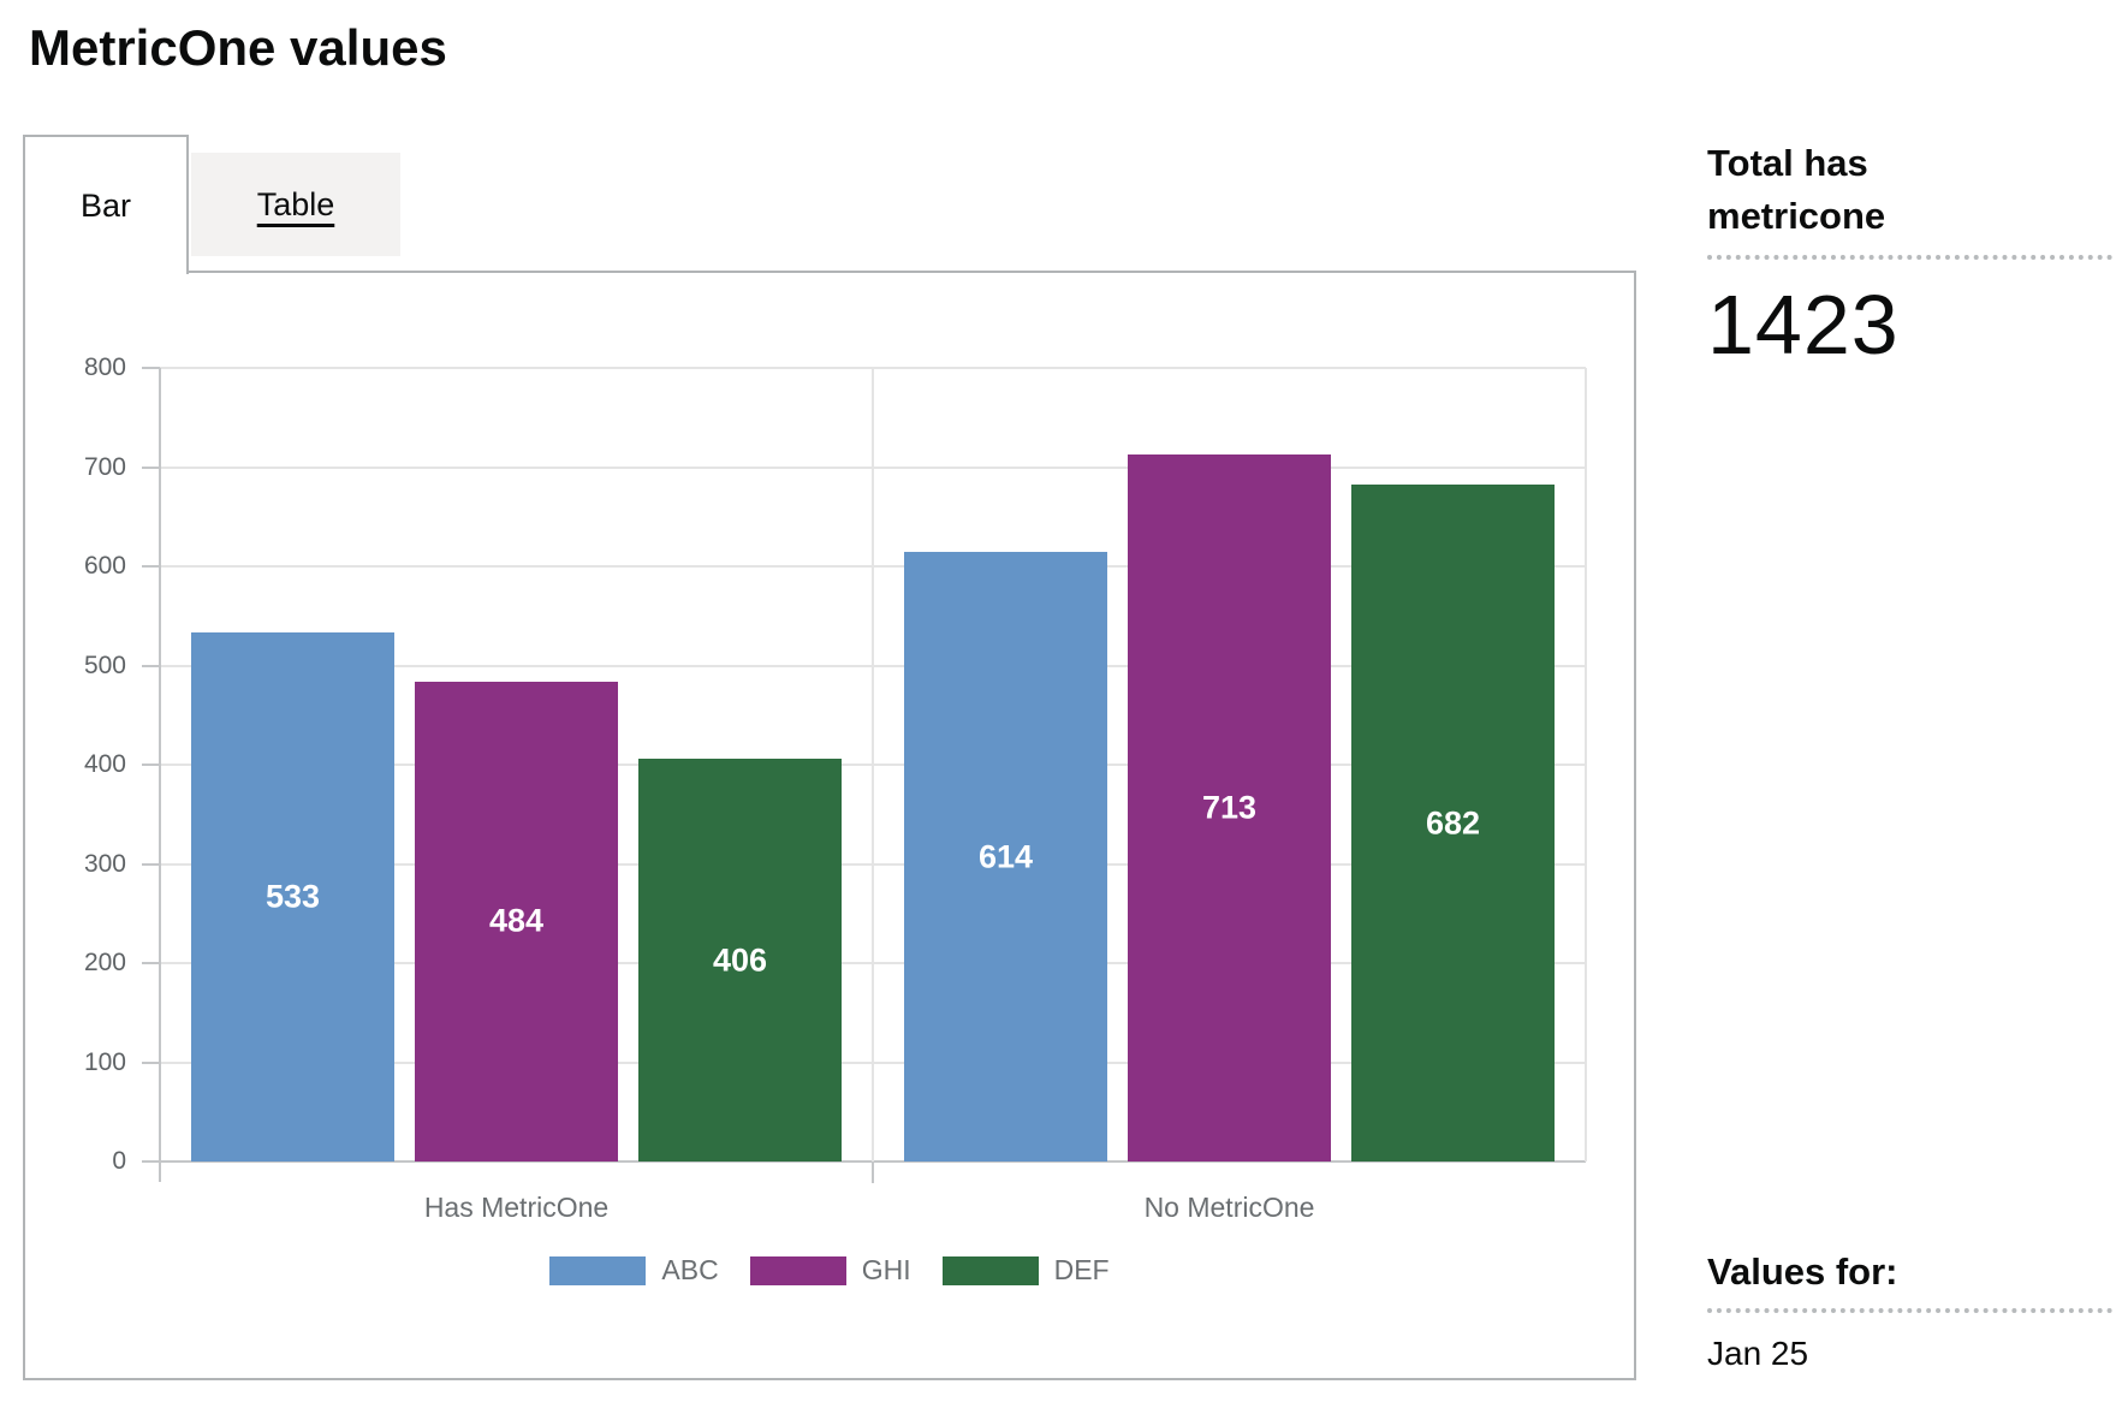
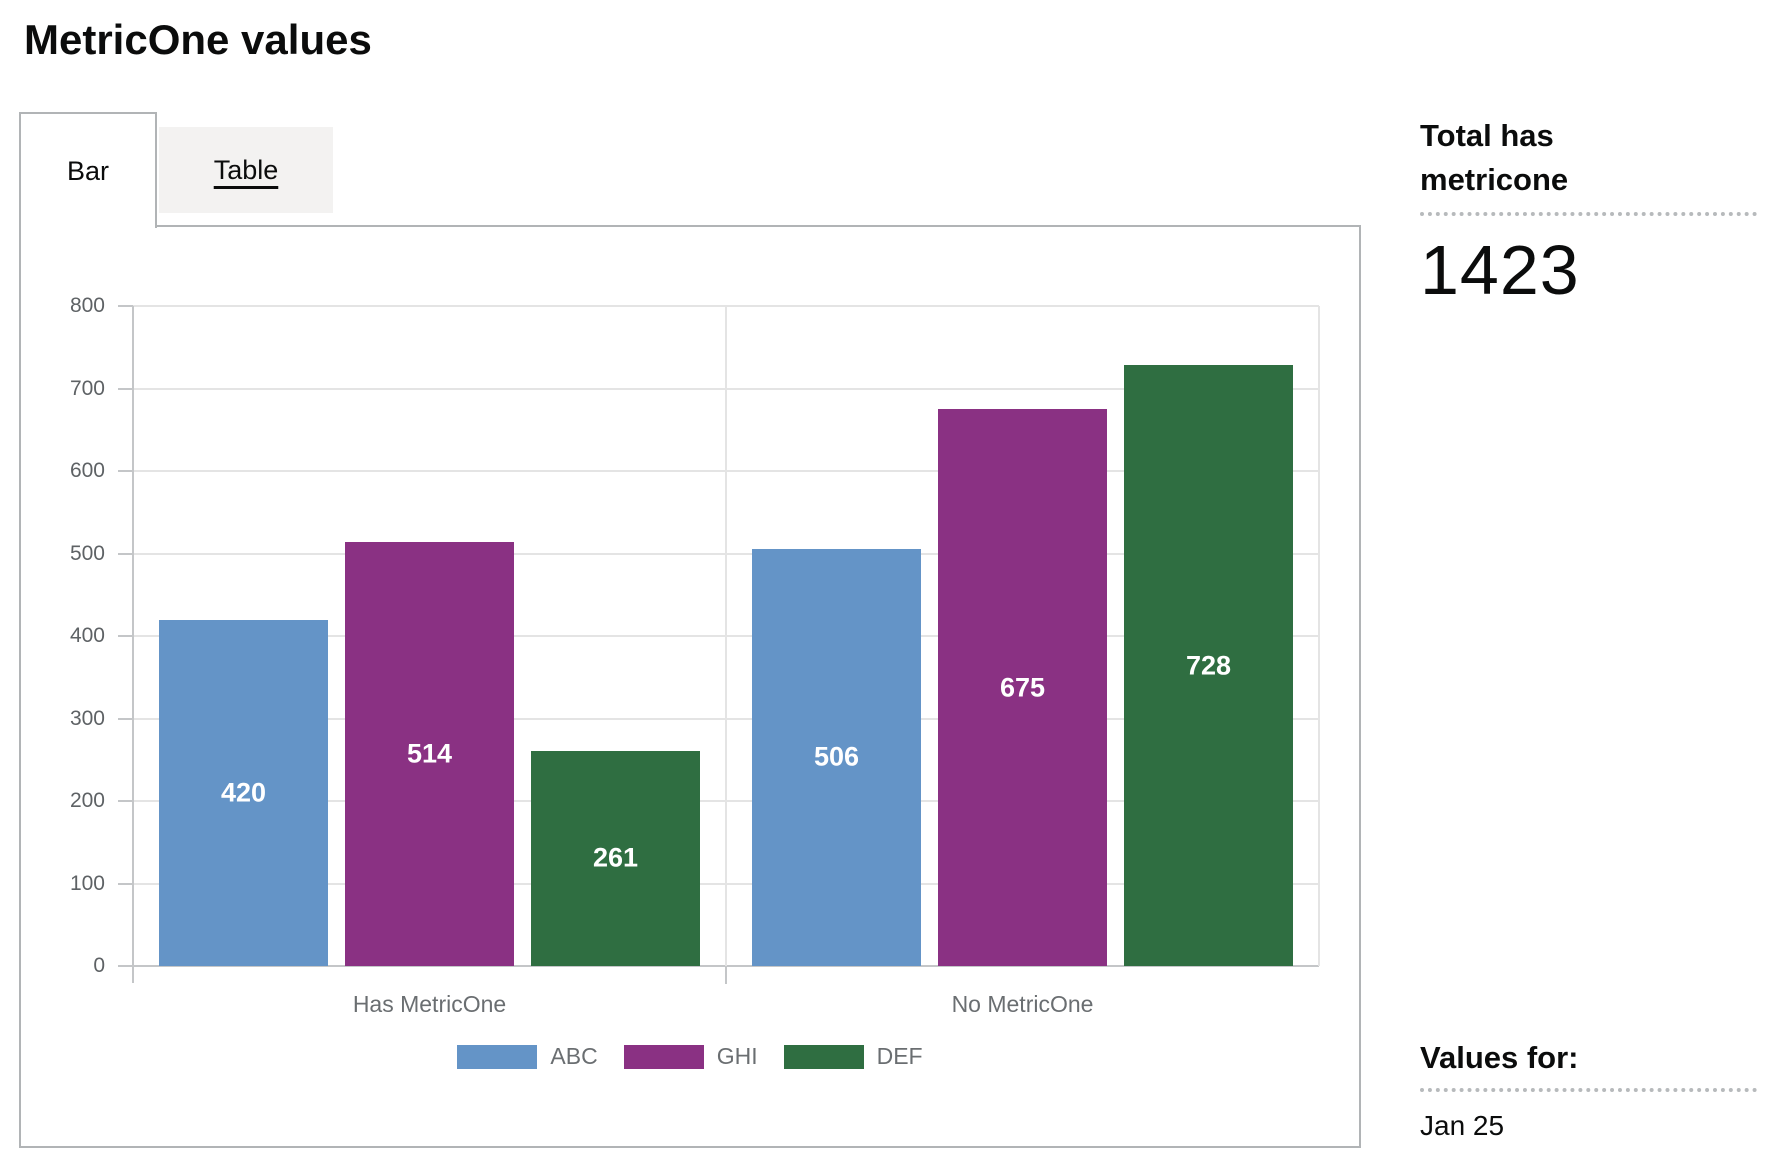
ABC/Has MetricOne: 533 -> 420
GHI/Has MetricOne: 484 -> 514
DEF/Has MetricOne: 406 -> 261
ABC/No MetricOne: 614 -> 506
GHI/No MetricOne: 713 -> 675
DEF/No MetricOne: 682 -> 728
